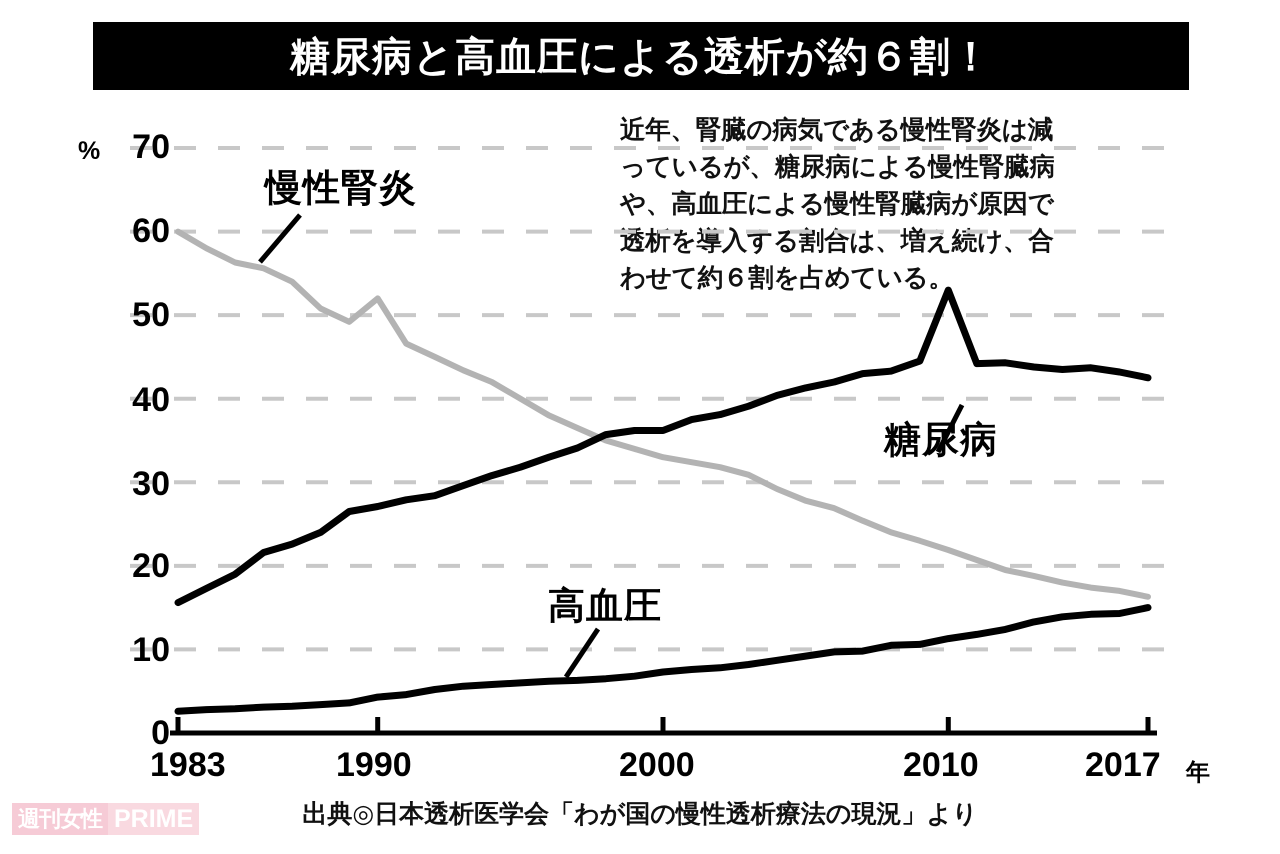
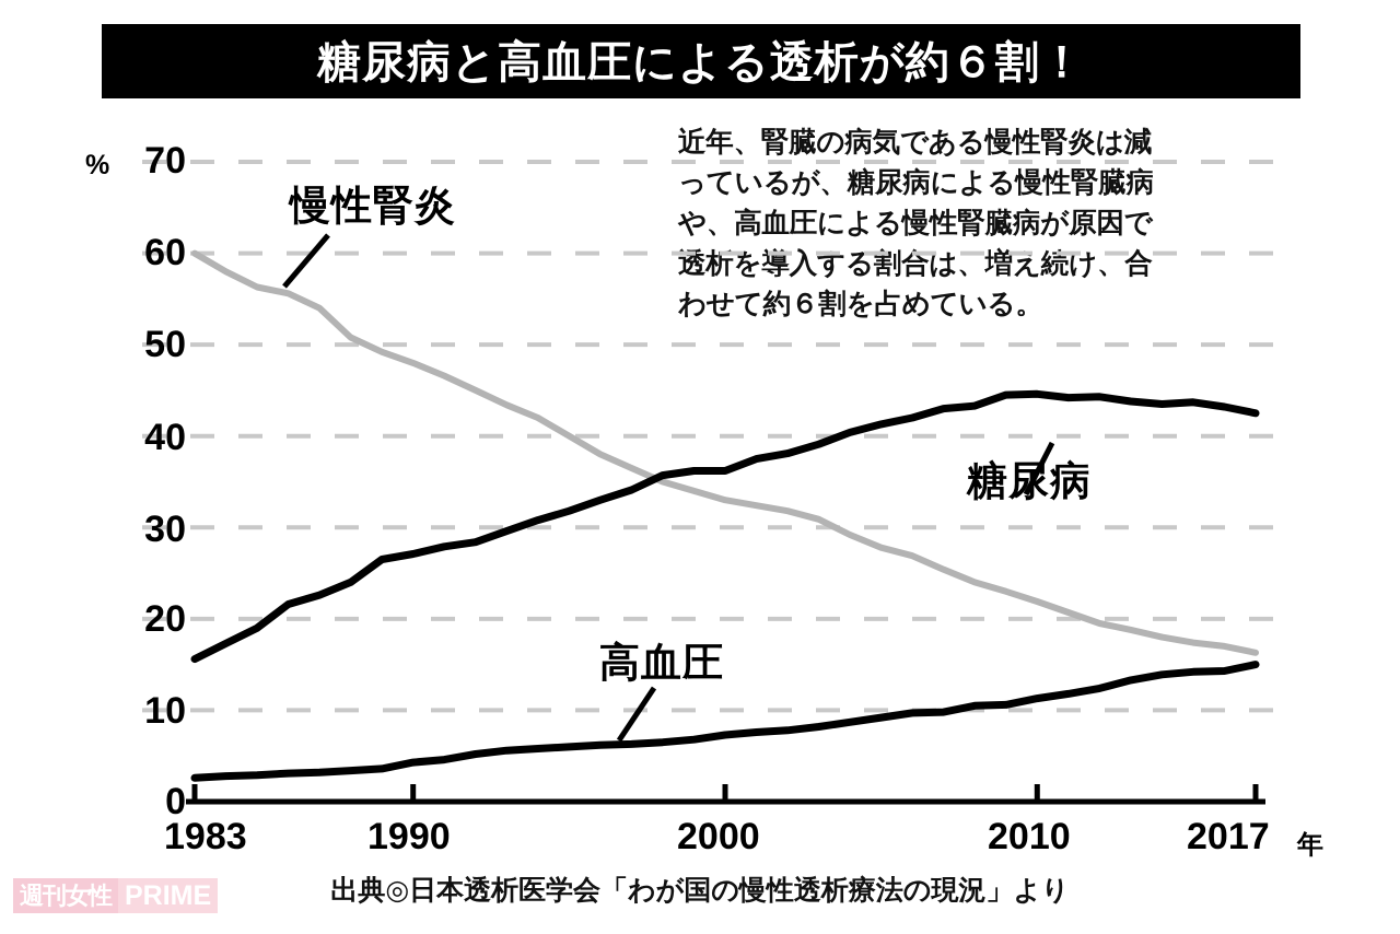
慢性腎炎/1990: 52 -> 48
糖尿病/2010: 53 -> 45
